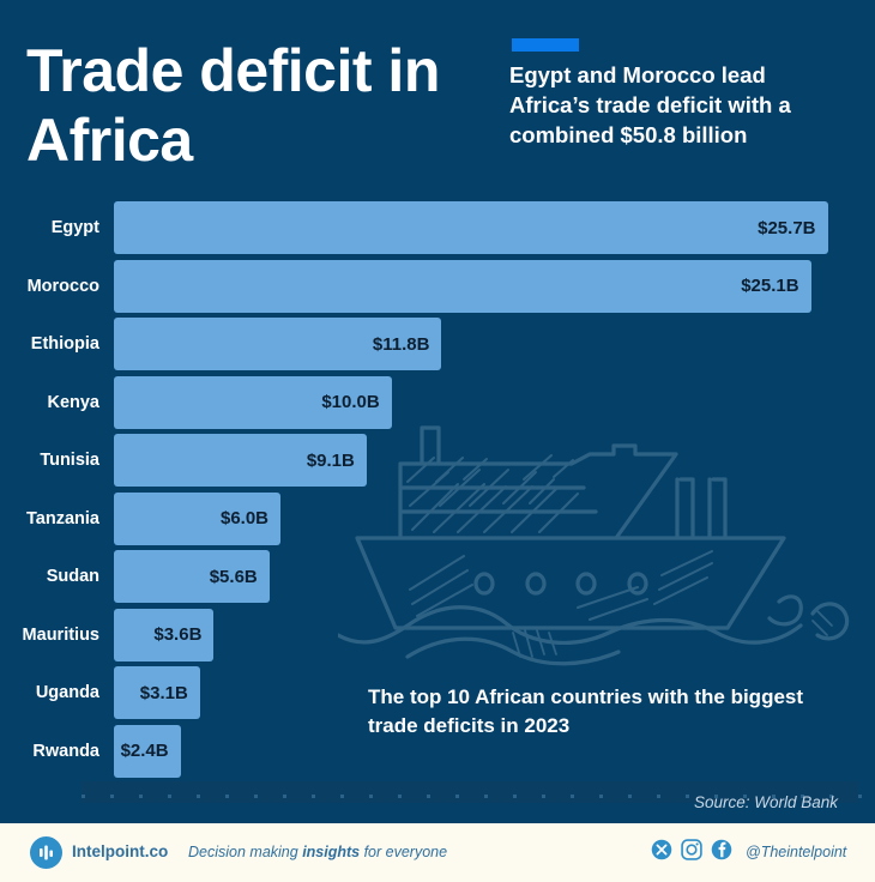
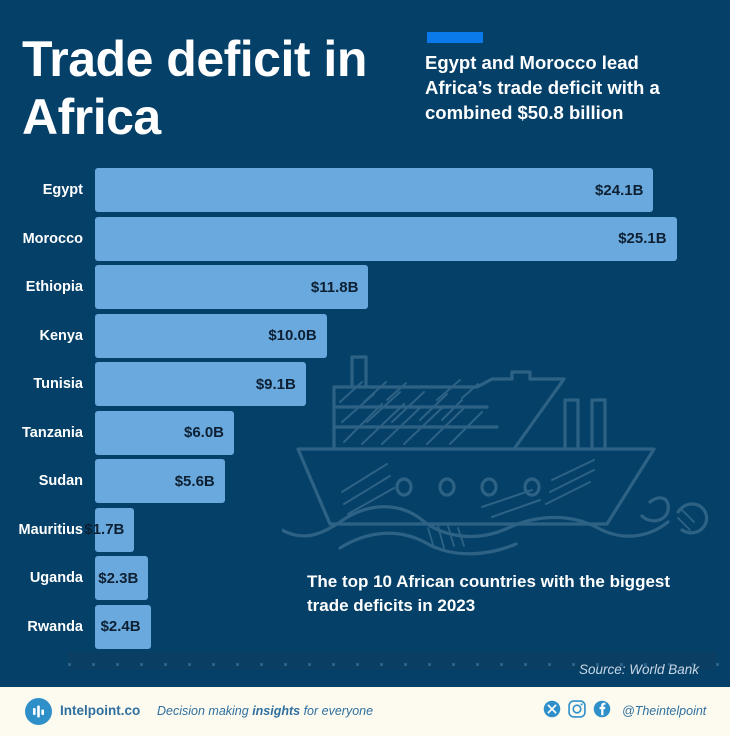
Egypt: $25.7B -> $24.1B
Mauritius: $3.6B -> $1.7B
Uganda: $3.1B -> $2.3B
